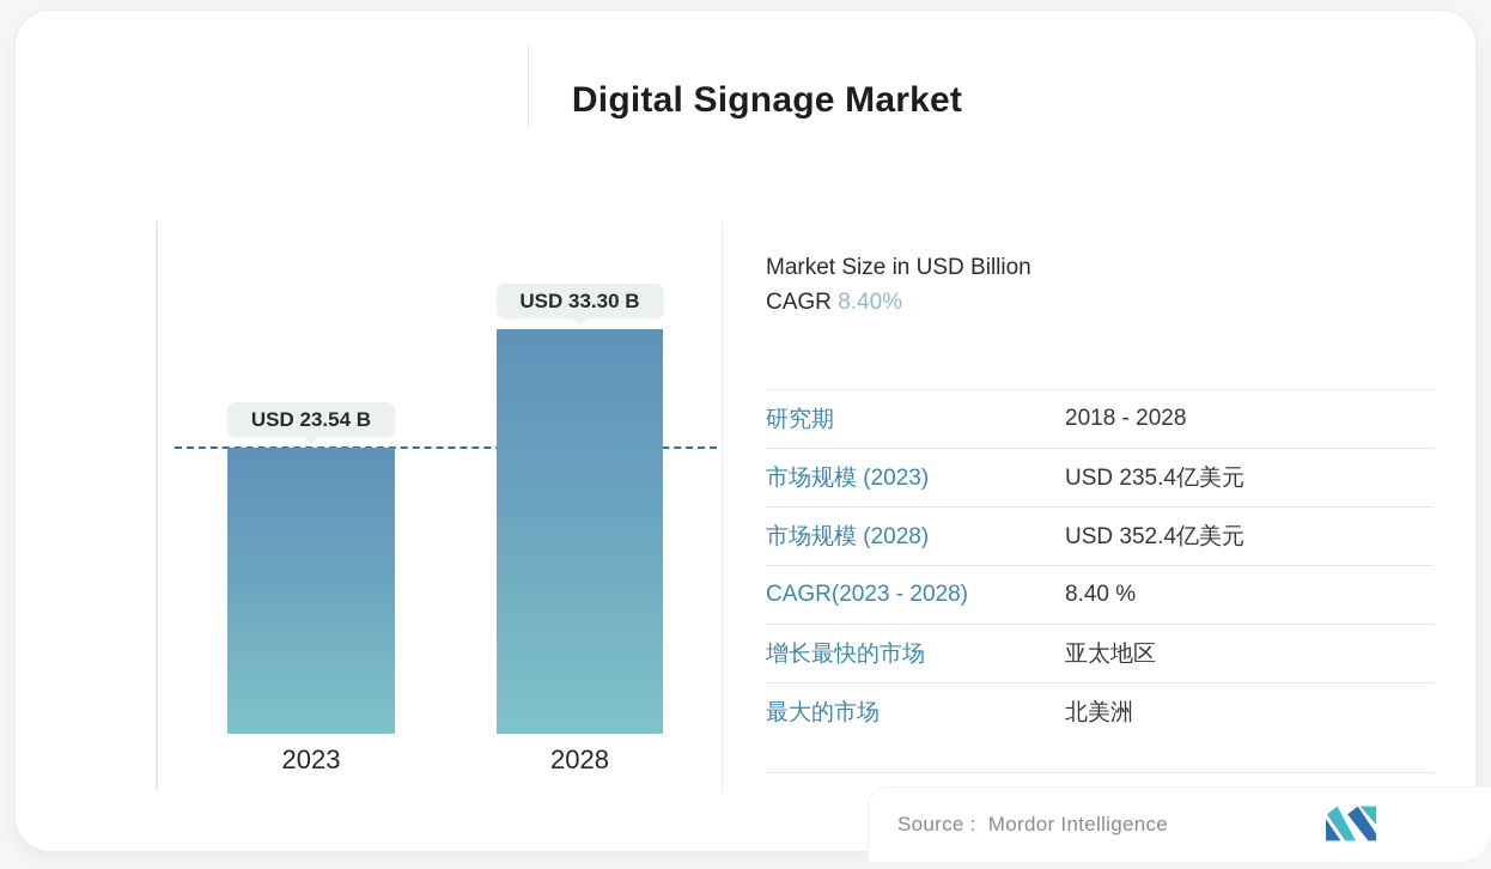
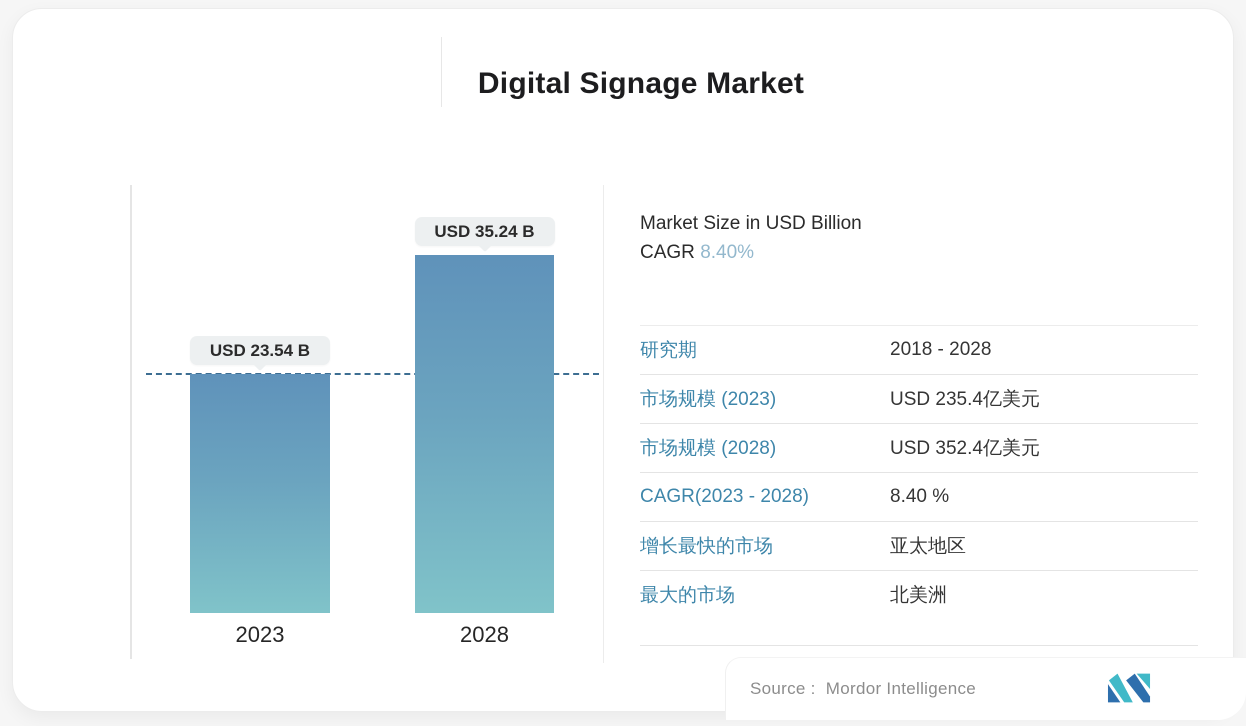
2028: 33.30 -> 35.24
